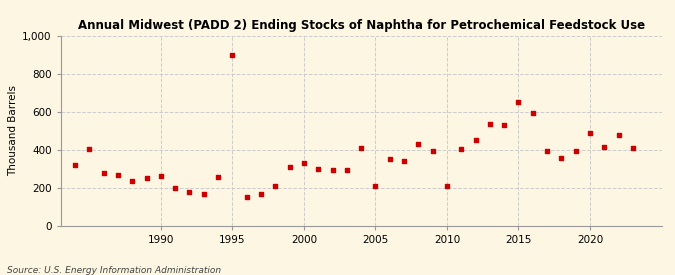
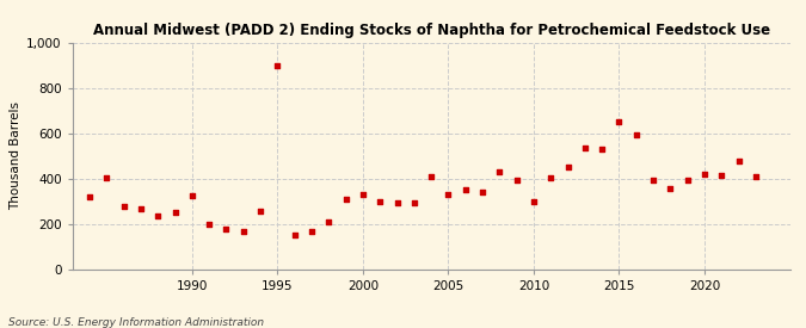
1990: 260 -> 320
2005: 210 -> 330
2010: 210 -> 300
2020: 490 -> 420
